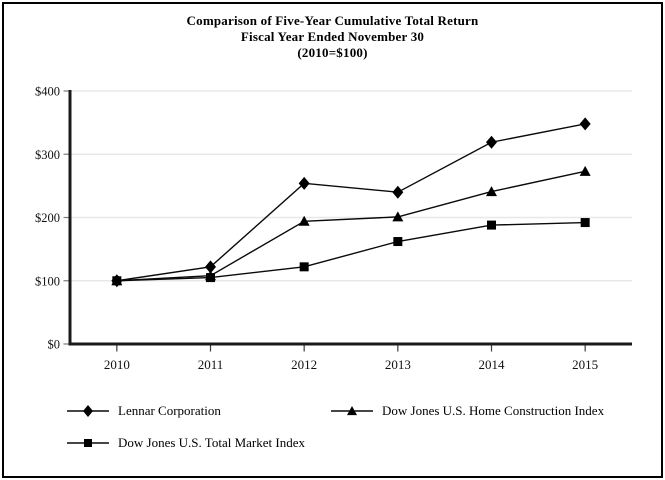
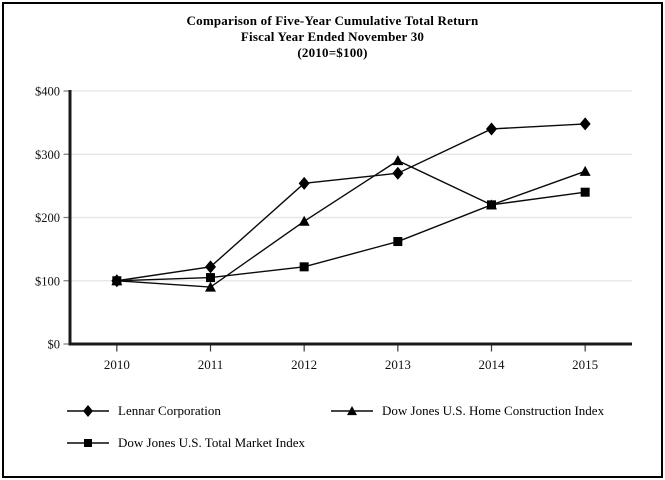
Dow Jones U.S. Home Construction Index/2011: $110 -> $90
Lennar Corporation/2013: $240 -> $270
Dow Jones U.S. Home Construction Index/2013: $200 -> $290
Lennar Corporation/2014: $320 -> $340
Dow Jones U.S. Home Construction Index/2014: $240 -> $220
Dow Jones U.S. Total Market Index/2014: $190 -> $220
Dow Jones U.S. Total Market Index/2015: $190 -> $240
